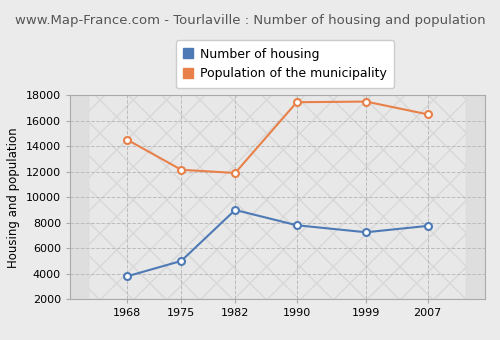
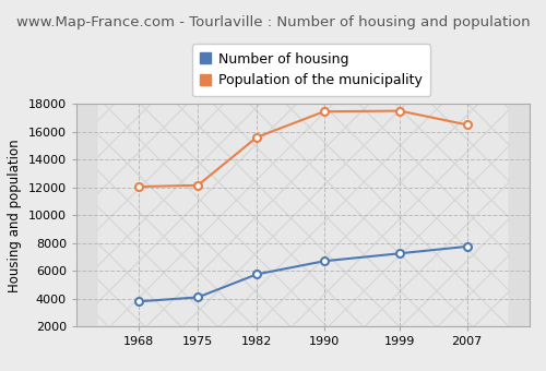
Population of the municipality/1968: 14500 -> 12000
Number of housing/1975: 5000 -> 4100
Number of housing/1982: 9000 -> 5800
Population of the municipality/1982: 11900 -> 15600
Number of housing/1990: 7800 -> 6700
